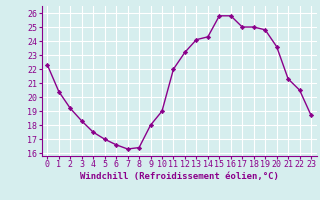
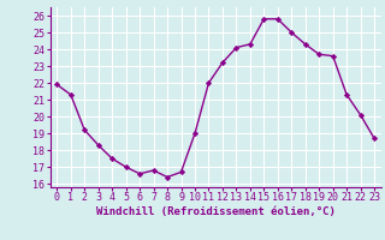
0: 22.3 -> 21.9
1: 20.4 -> 21.3
7: 16.3 -> 16.8
9: 18.0 -> 16.7
18: 25.0 -> 24.3
19: 24.8 -> 23.7
22: 20.5 -> 20.1
